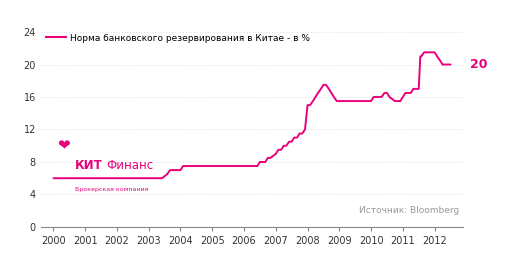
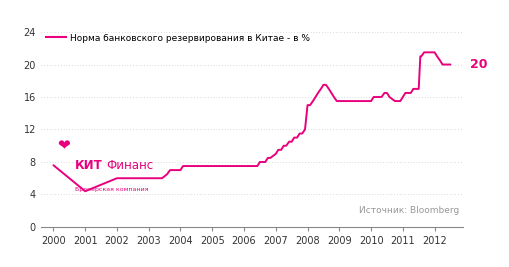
2000: 6.0 -> 7.6
2001: 6.0 -> 4.4
